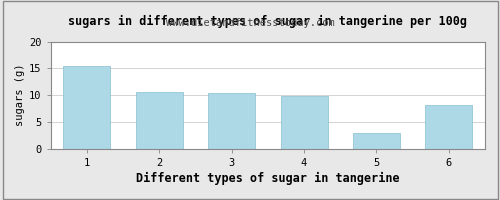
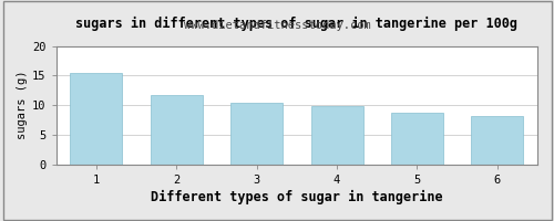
2: 10.6 -> 11.8
5: 3.0 -> 8.7
